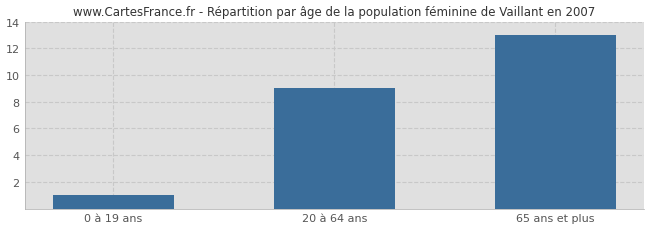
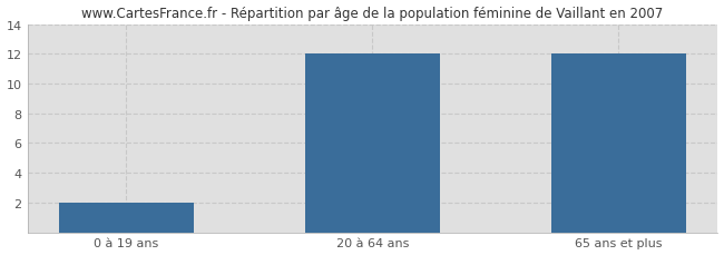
0 à 19 ans: 1 -> 2
20 à 64 ans: 9 -> 12
65 ans et plus: 13 -> 12
